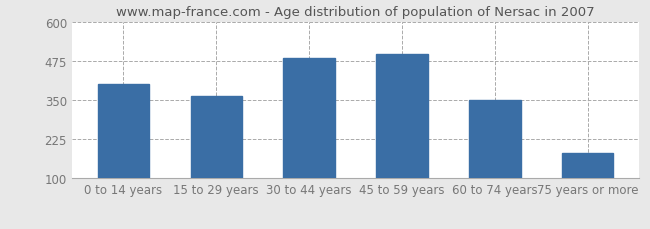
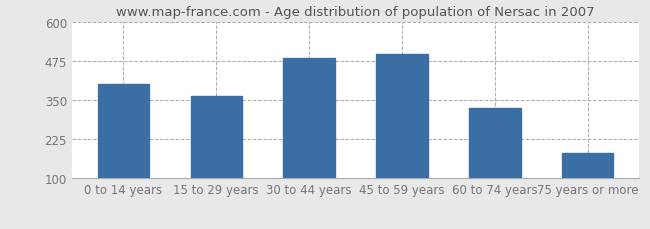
60 to 74 years: 348 -> 325
